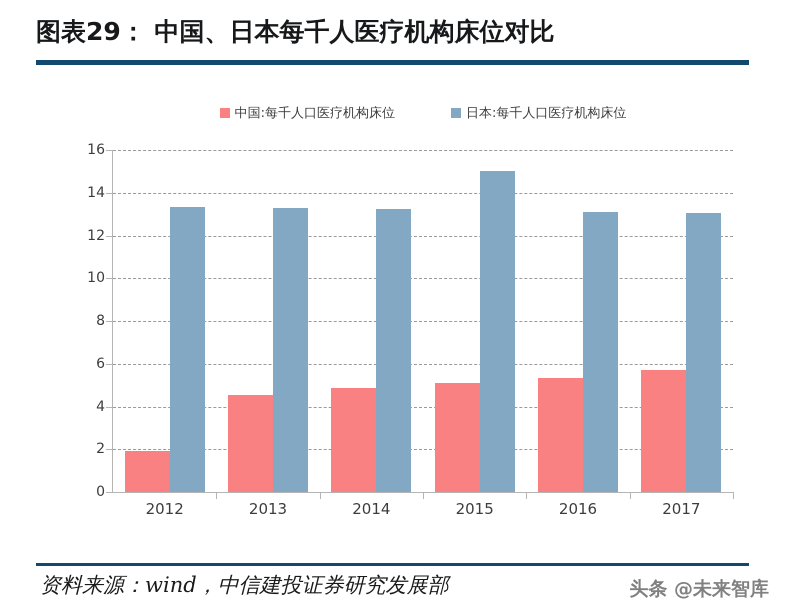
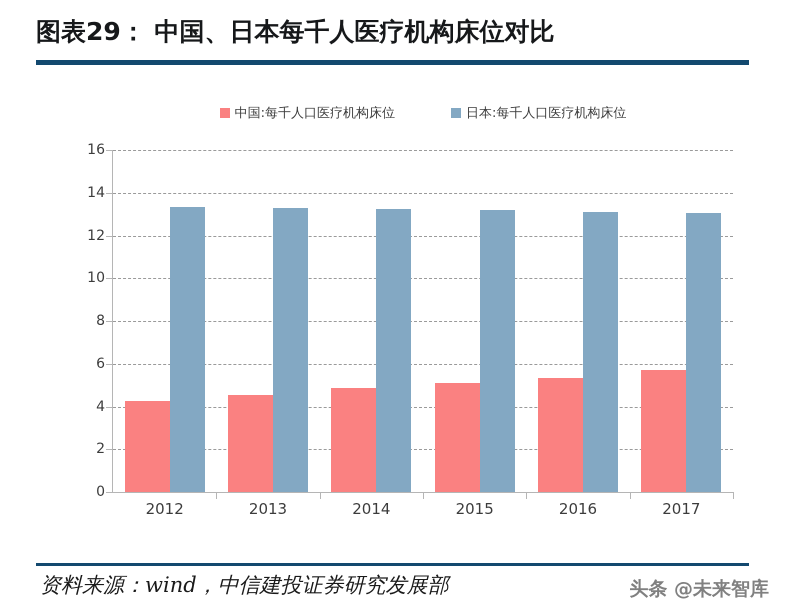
中国:每千人口医疗机构床位/2012: 1.9 -> 4.2
日本:每千人口医疗机构床位/2015: 15.0 -> 13.2
